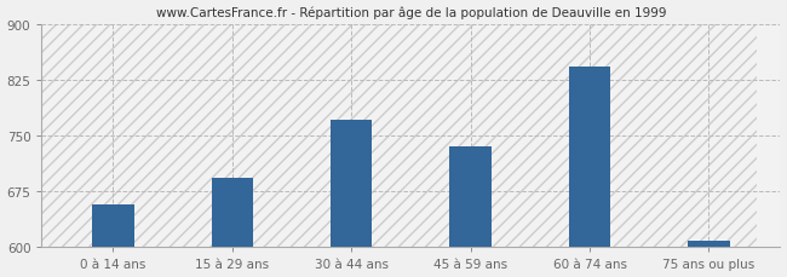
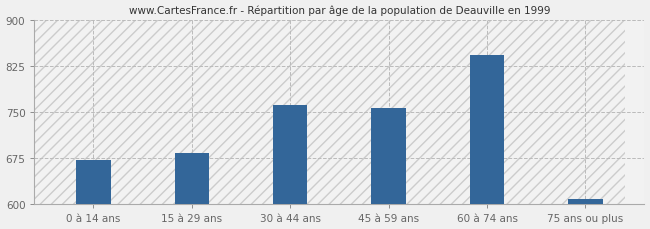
0 à 14 ans: 658 -> 672
15 à 29 ans: 694 -> 683
30 à 44 ans: 772 -> 762
45 à 59 ans: 736 -> 757
